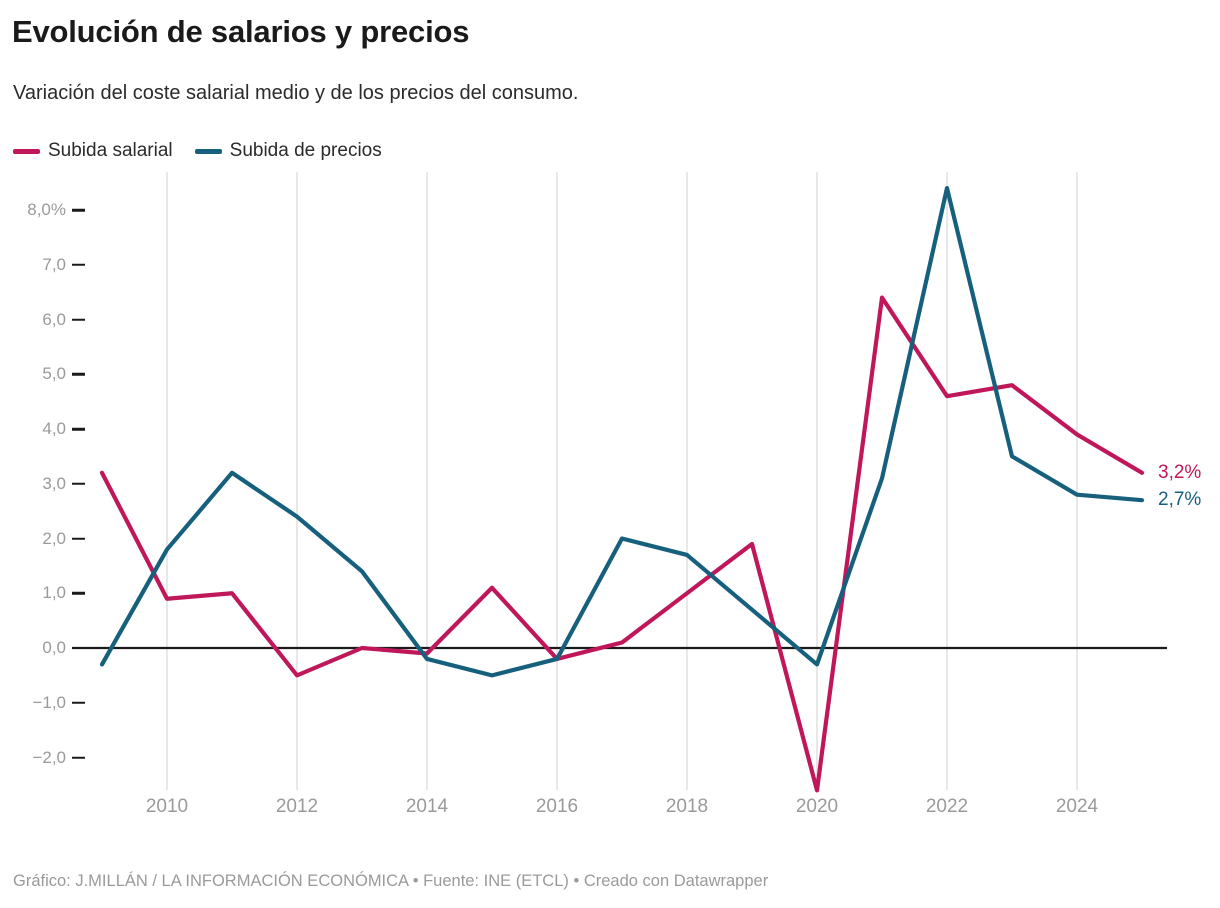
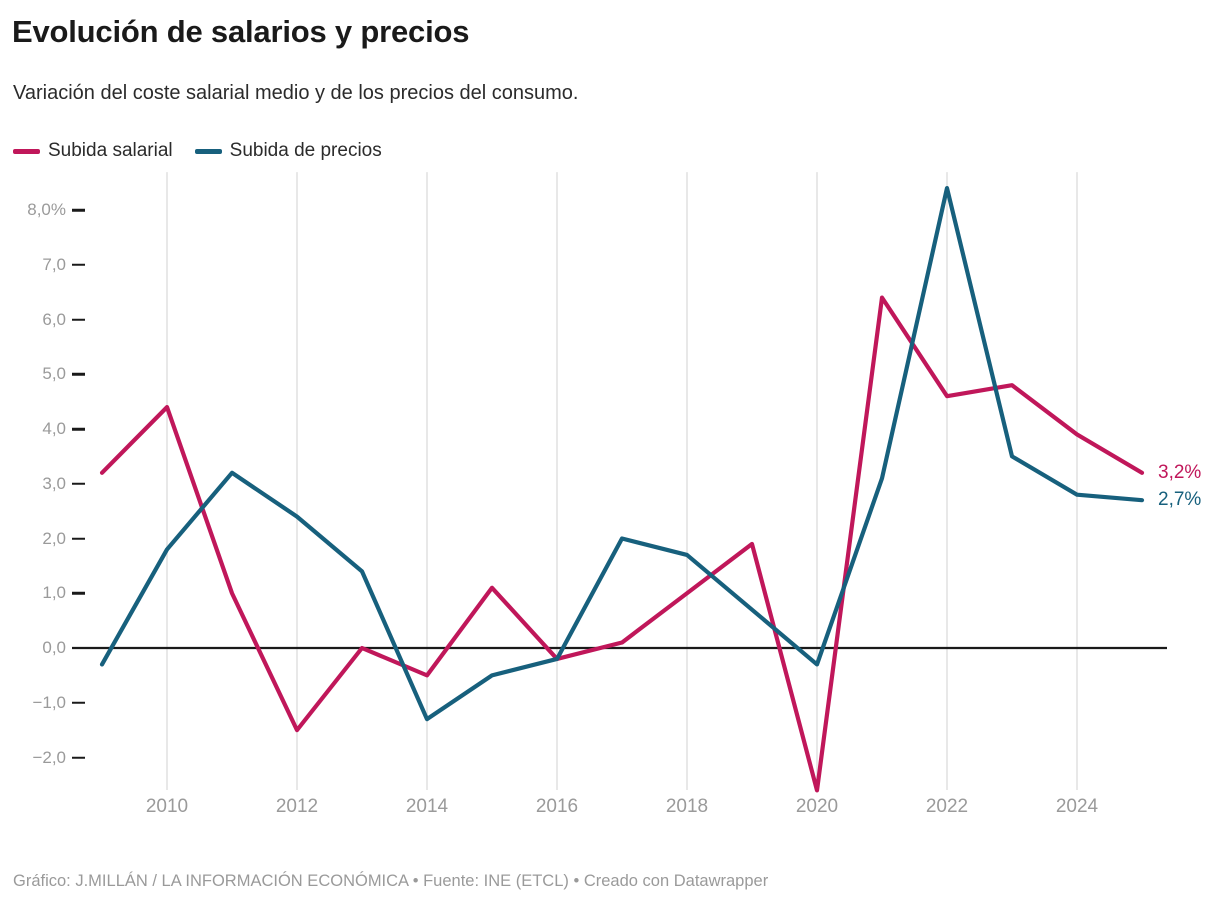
Subida salarial/2010: 0,9% -> 4,4%
Subida salarial/2012: -0,5% -> -1,5%
Subida salarial/2014: -0,1% -> -0,5%
Subida de precios/2014: -0,2% -> -1,3%
